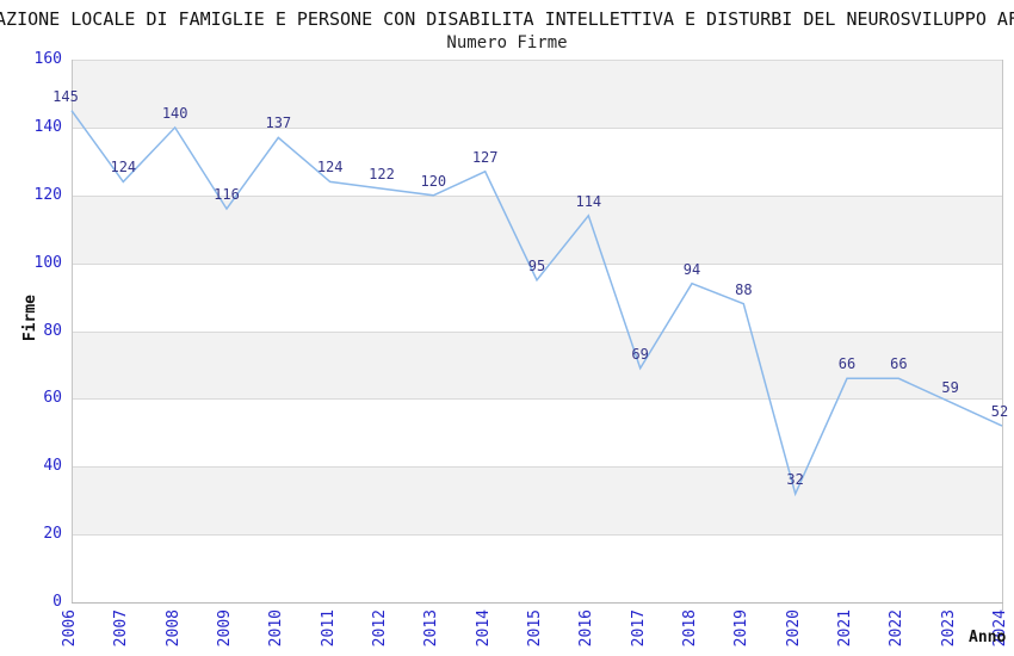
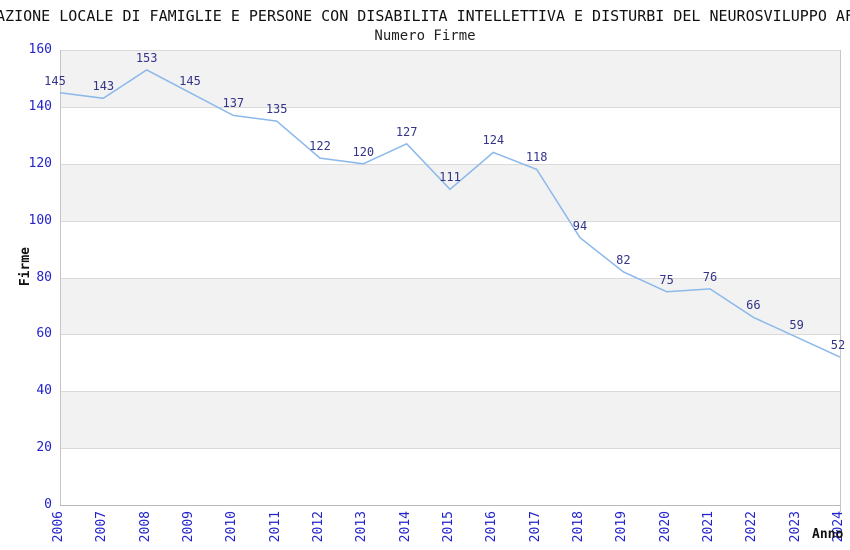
2007: 124 -> 143
2008: 140 -> 153
2009: 116 -> 145
2011: 124 -> 135
2015: 95 -> 111
2016: 114 -> 124
2017: 69 -> 118
2019: 88 -> 82
2020: 32 -> 75
2021: 66 -> 76
